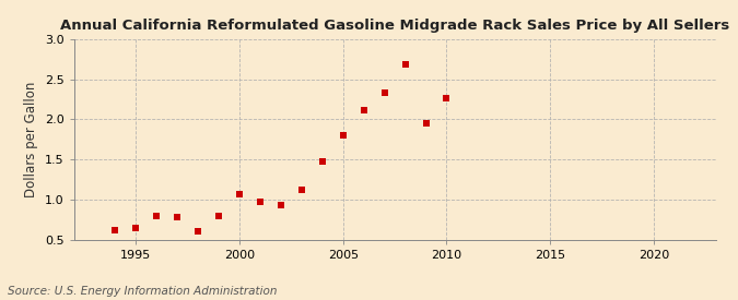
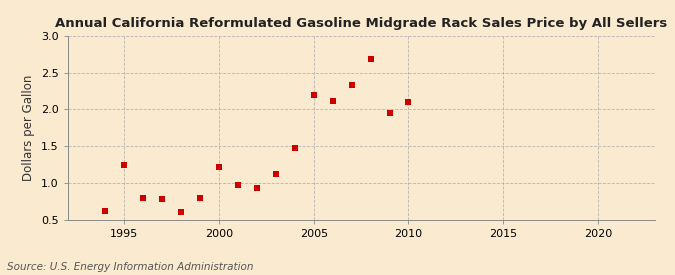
1995: 0.65 -> 1.24
2000: 1.07 -> 1.22
2005: 1.80 -> 2.20
2010: 2.26 -> 2.10
